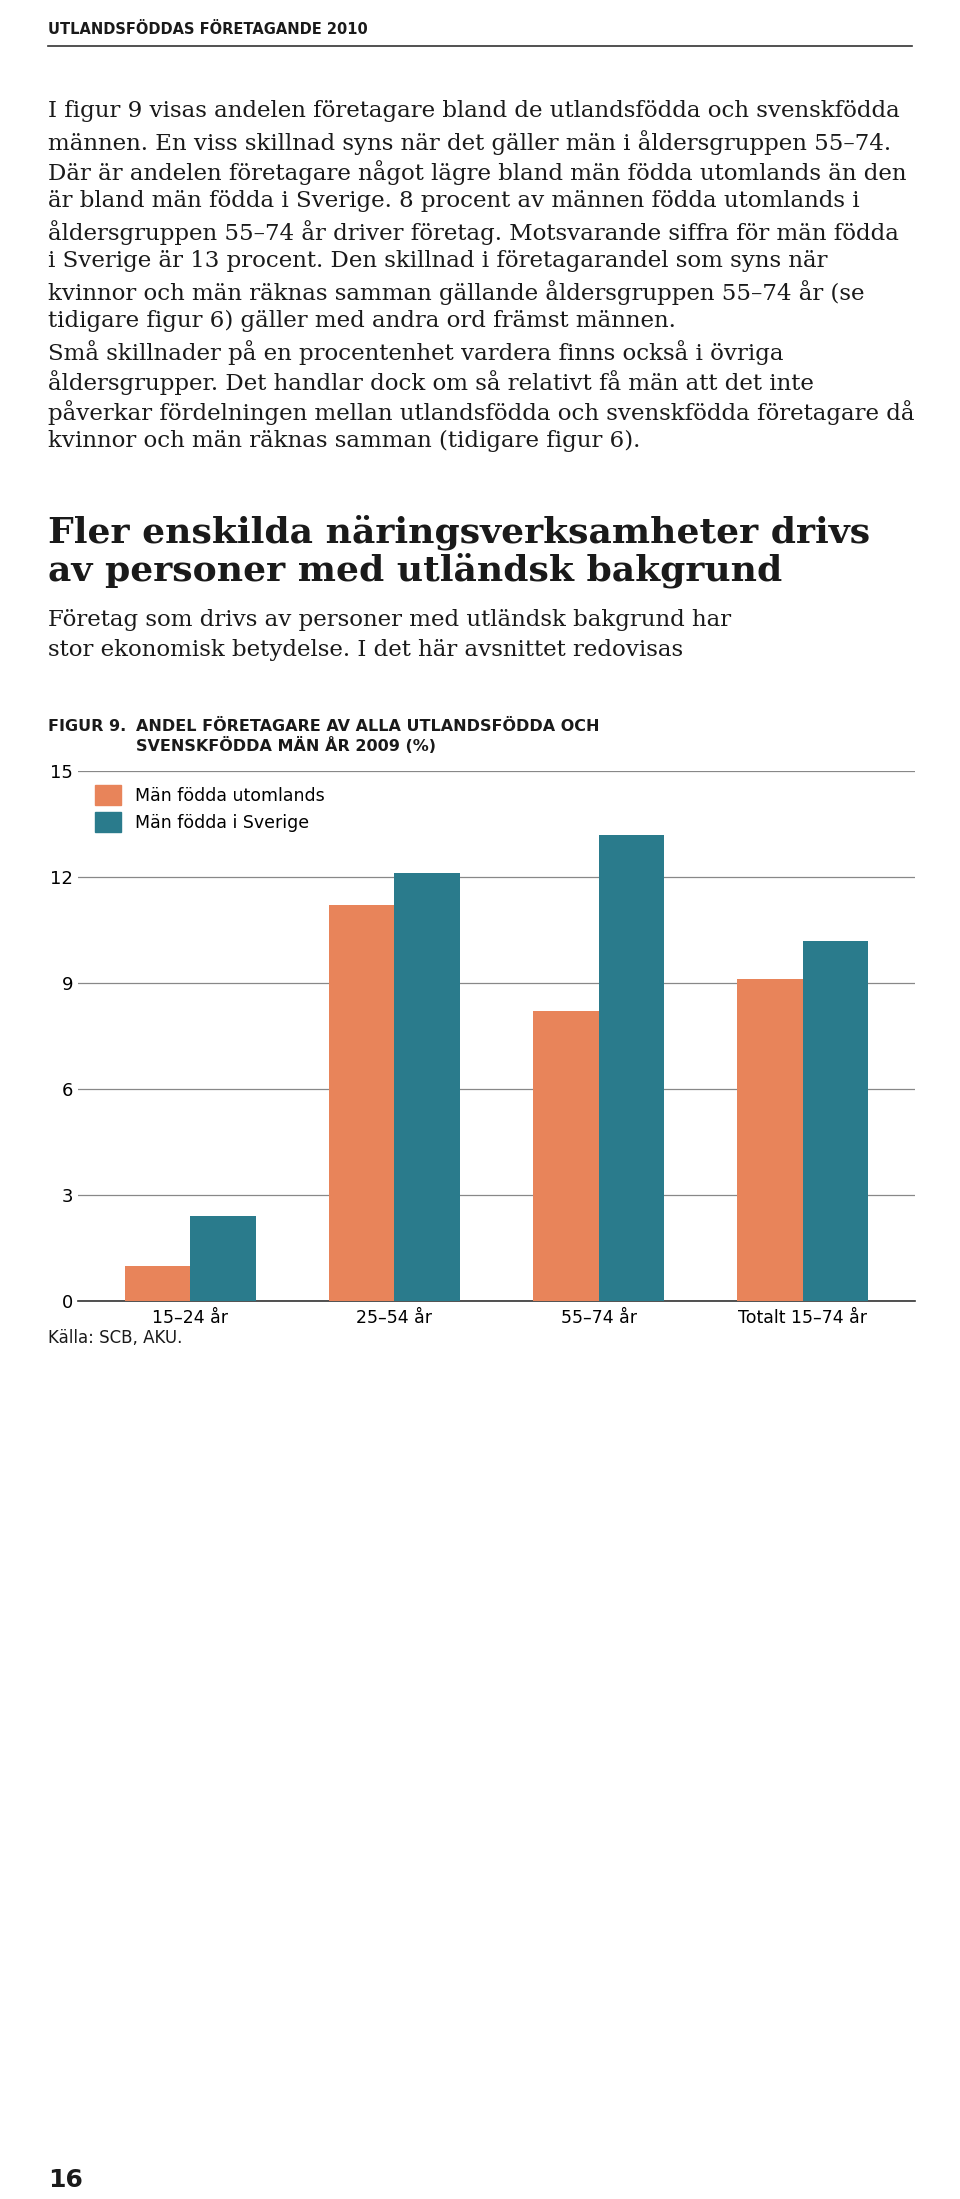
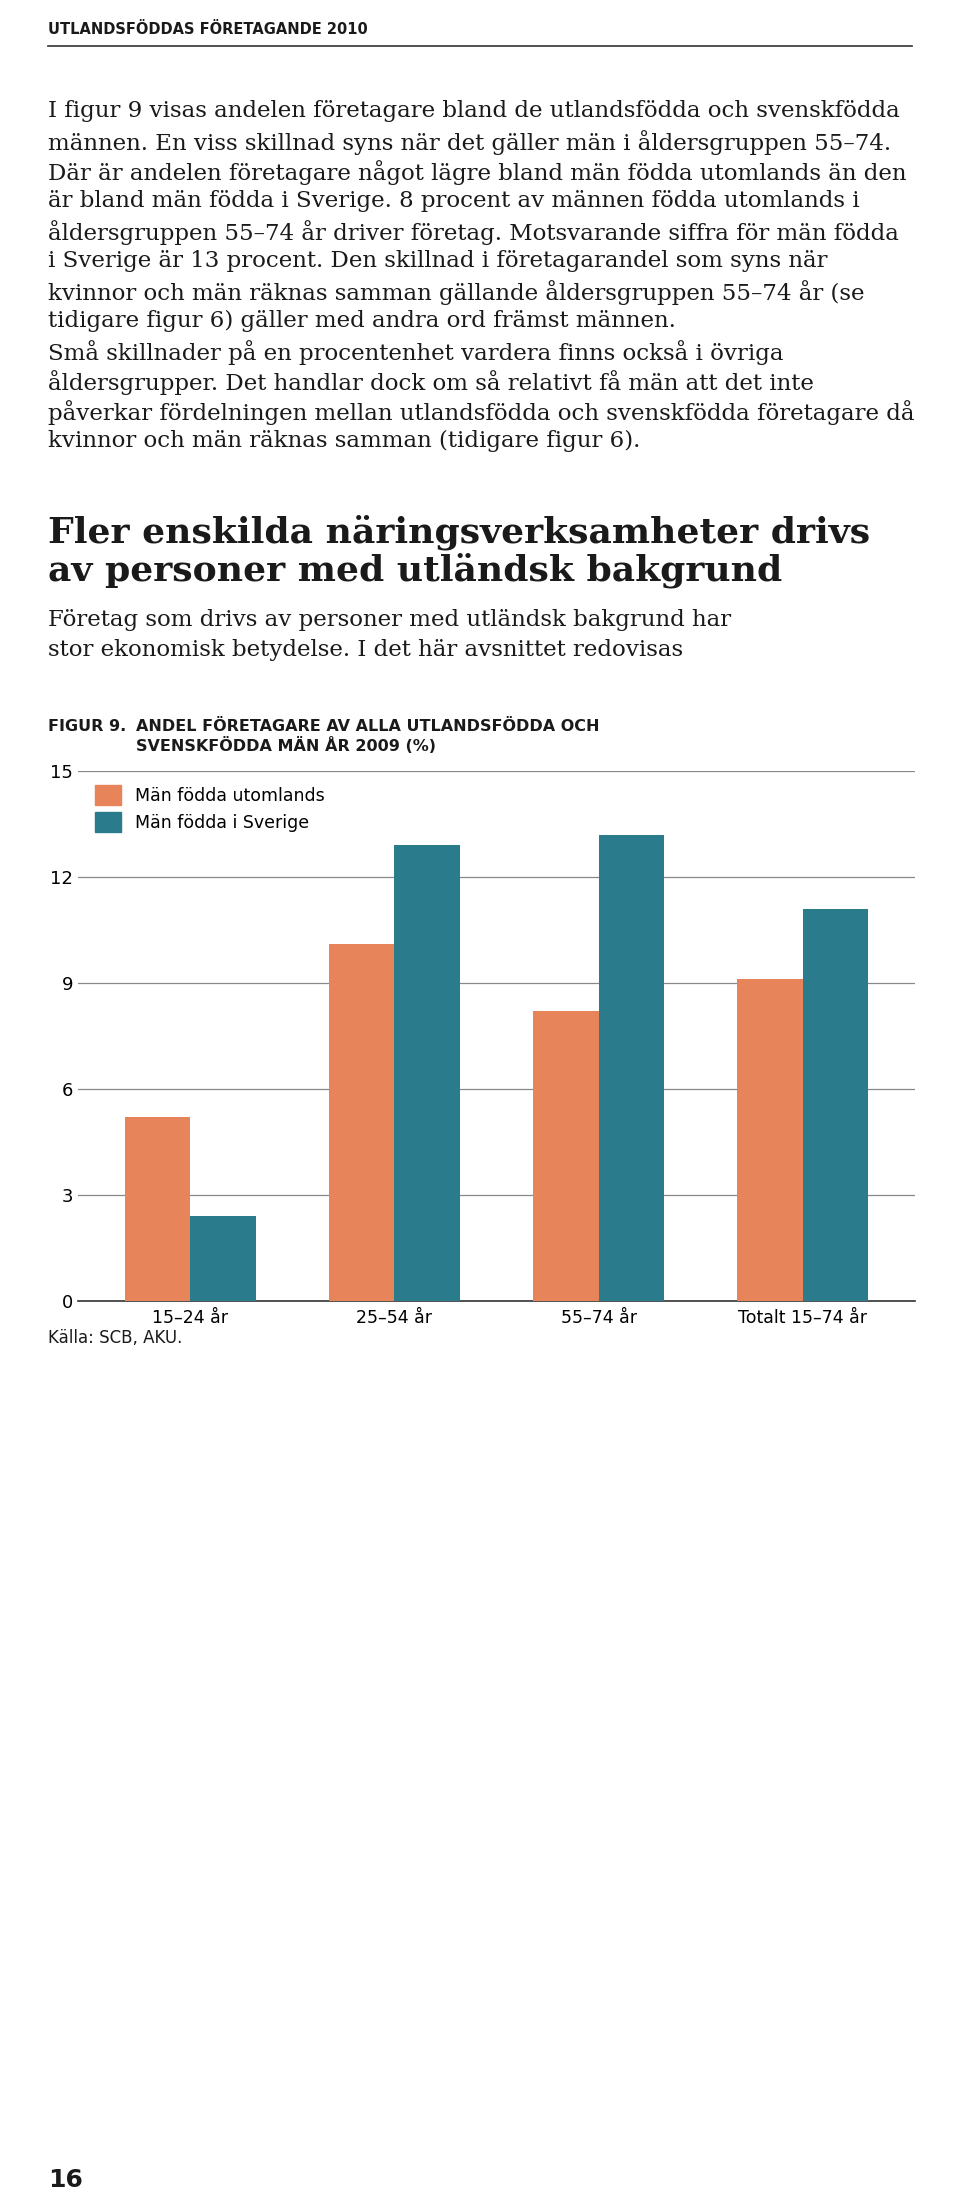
Män födda utomlands/15–24 år: 1.0 -> 5.2
Män födda utomlands/25–54 år: 11.2 -> 10.1
Män födda i Sverige/25–54 år: 12.1 -> 12.9
Män födda i Sverige/Totalt 15–74 år: 10.2 -> 11.1
